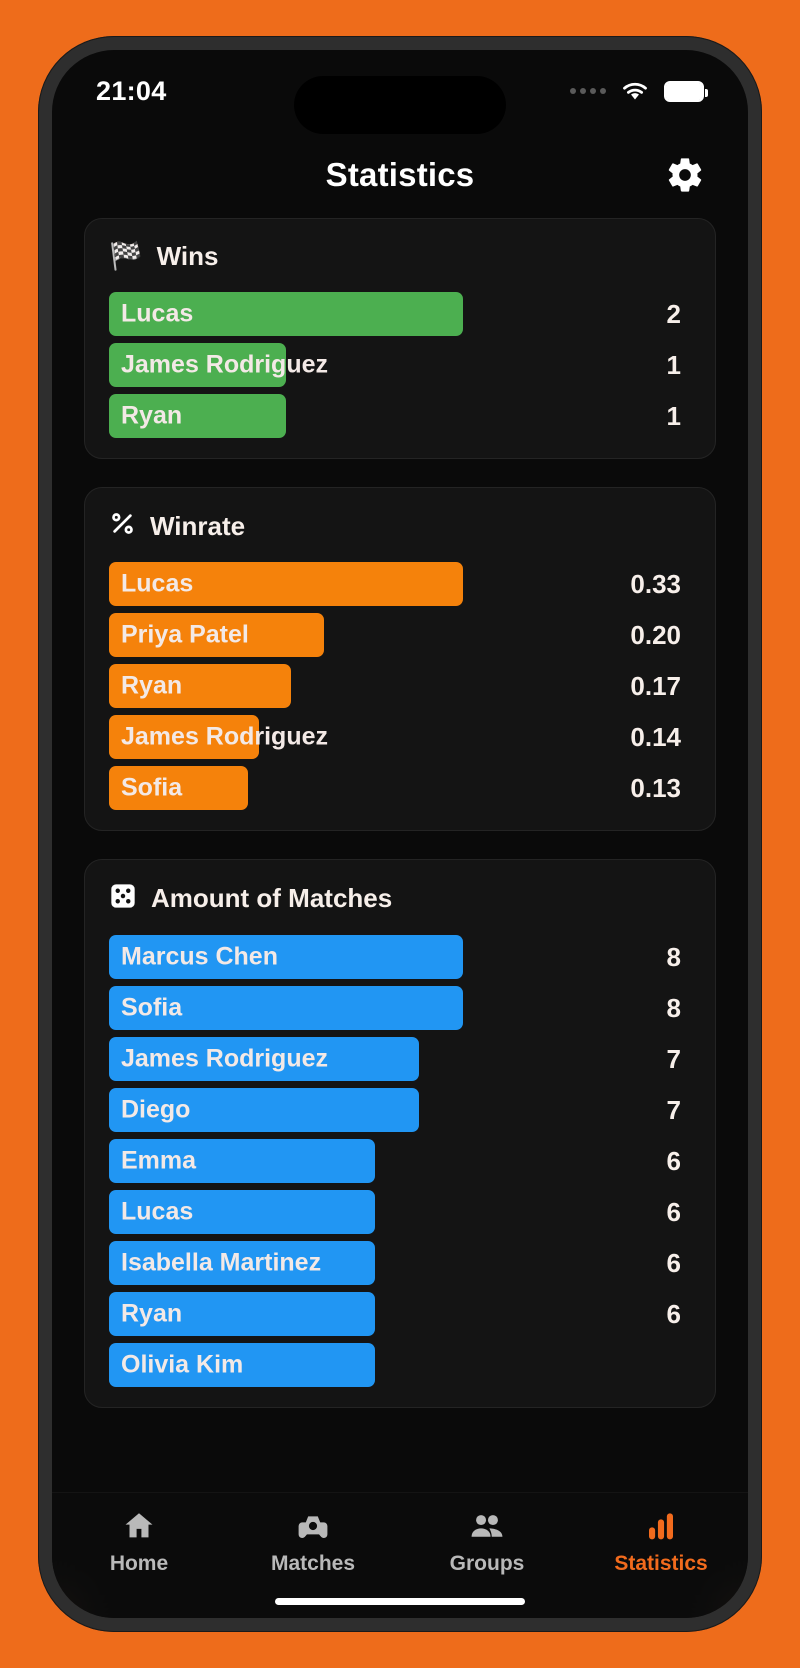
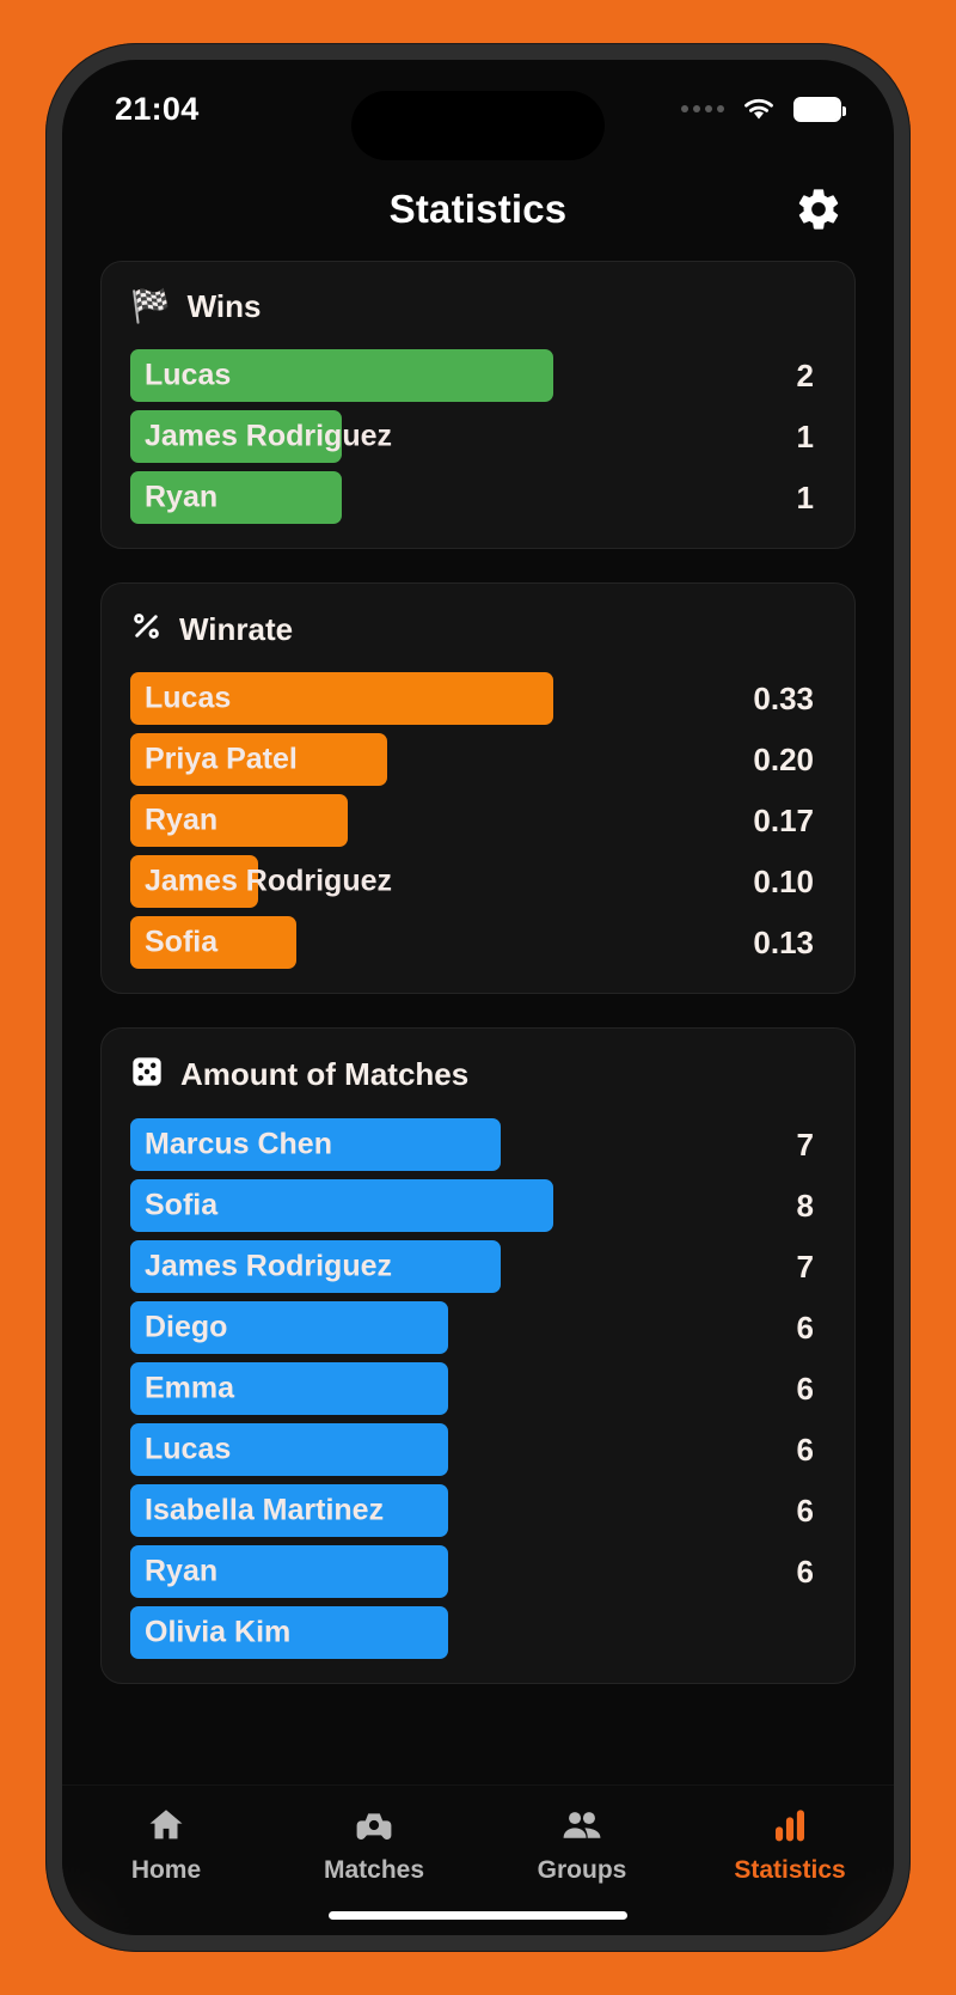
Winrate/James Rodriguez: 0.14 -> 0.10
Amount of Matches/Marcus Chen: 8 -> 7
Amount of Matches/Diego: 7 -> 6
